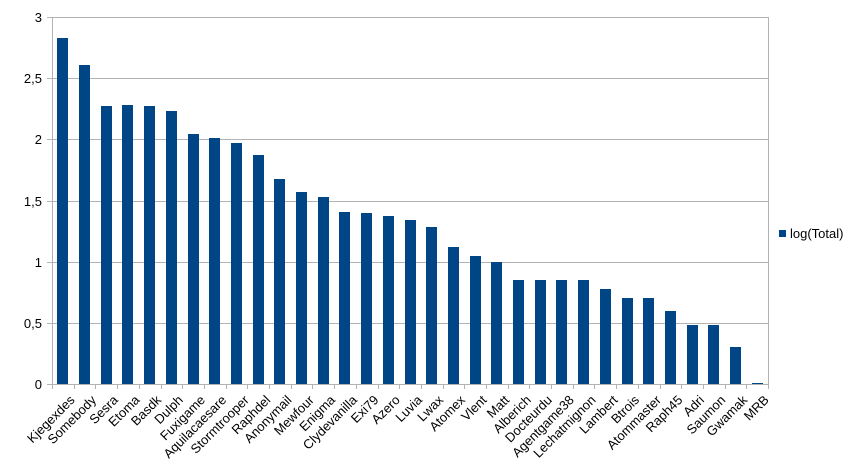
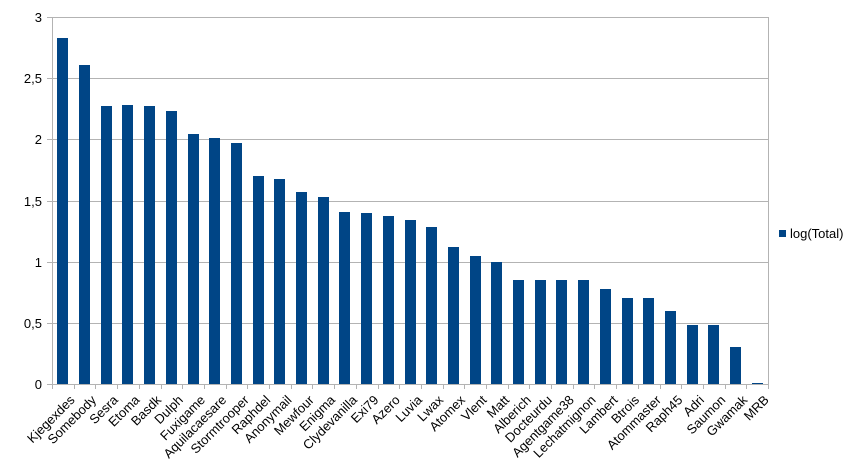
Raphdel: 1.87 -> 1.70
